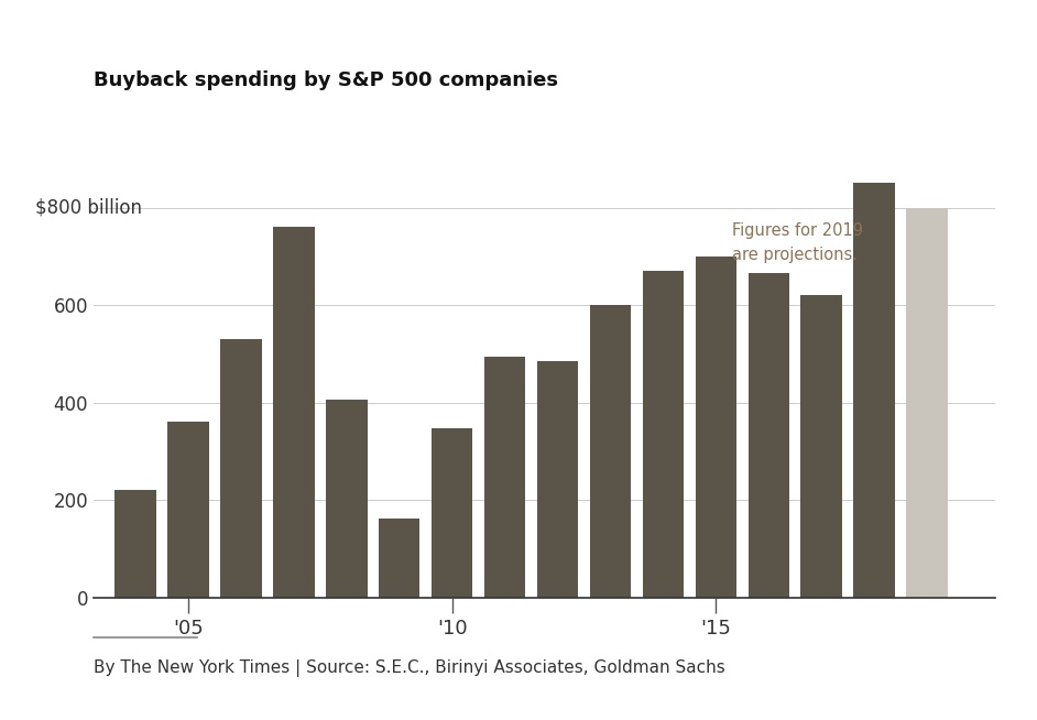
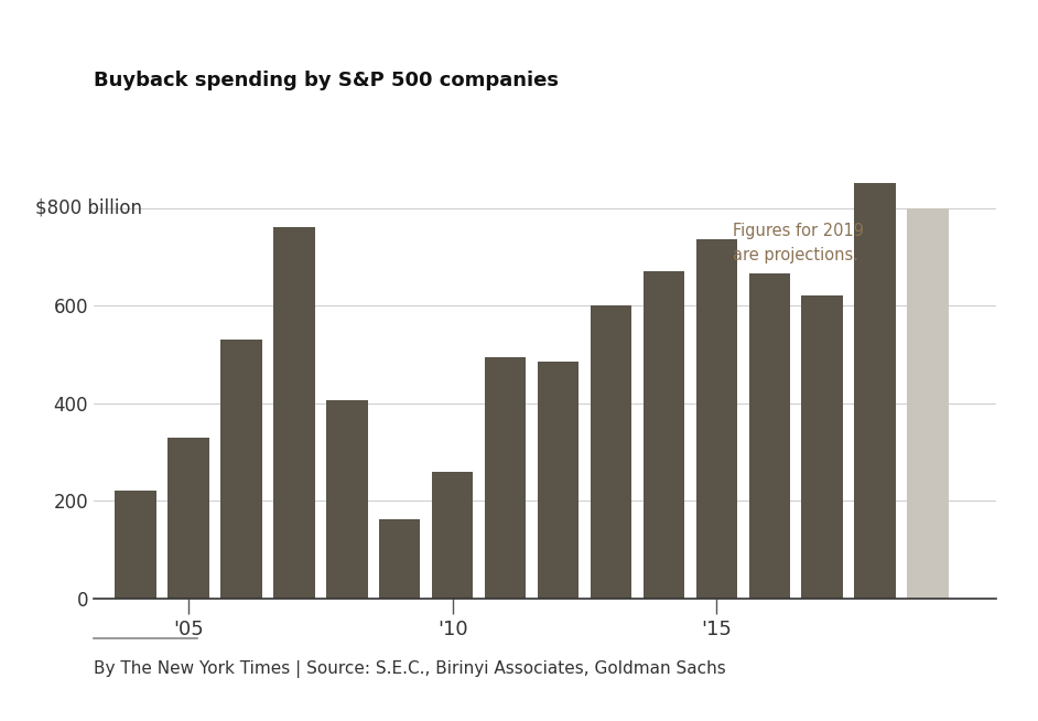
'05: 360 -> 330
'10: 348 -> 260
'15: 700 -> 735
